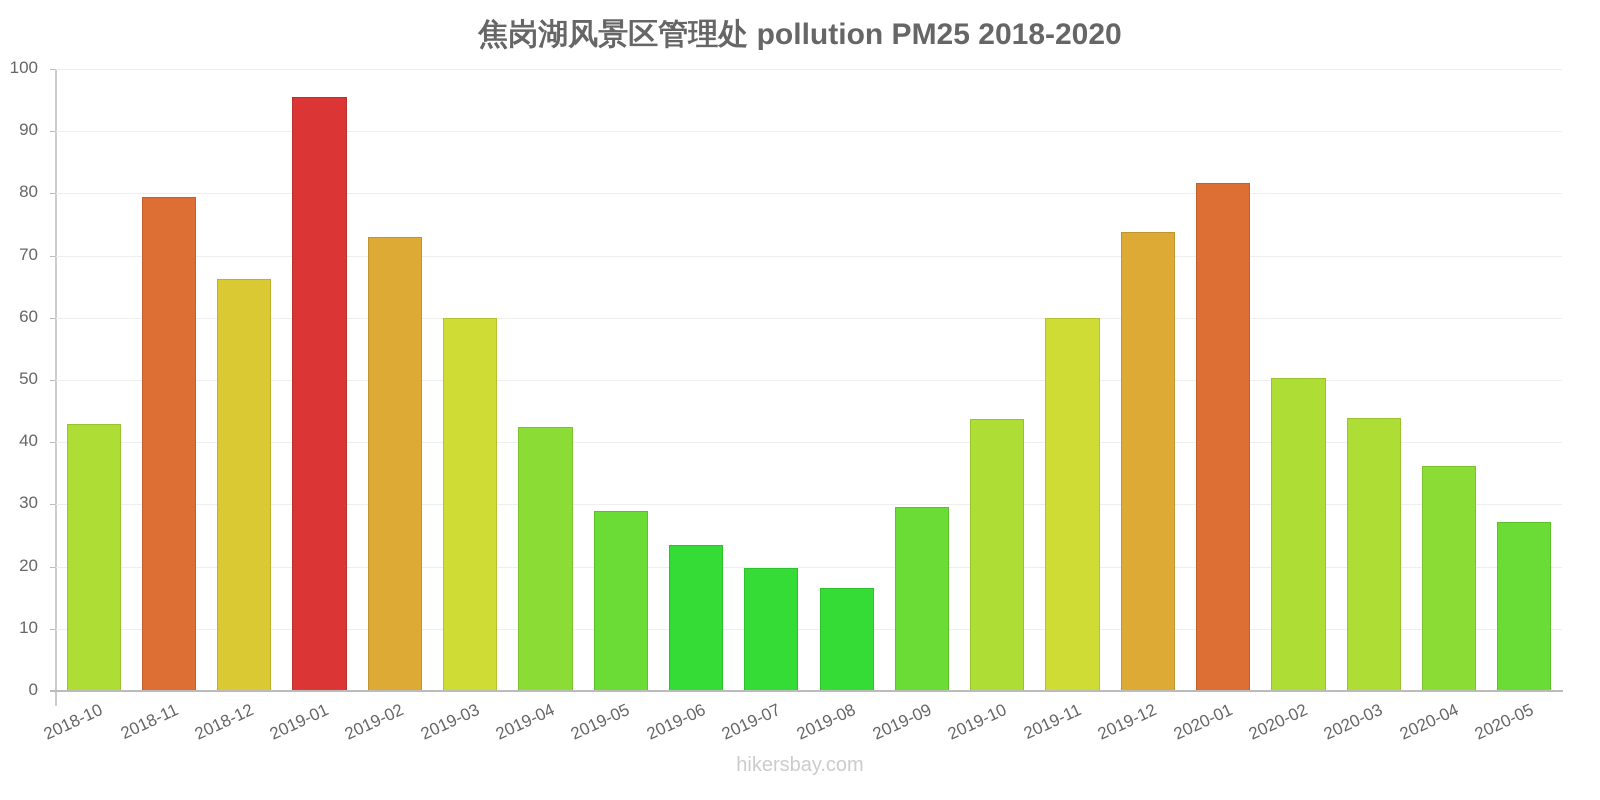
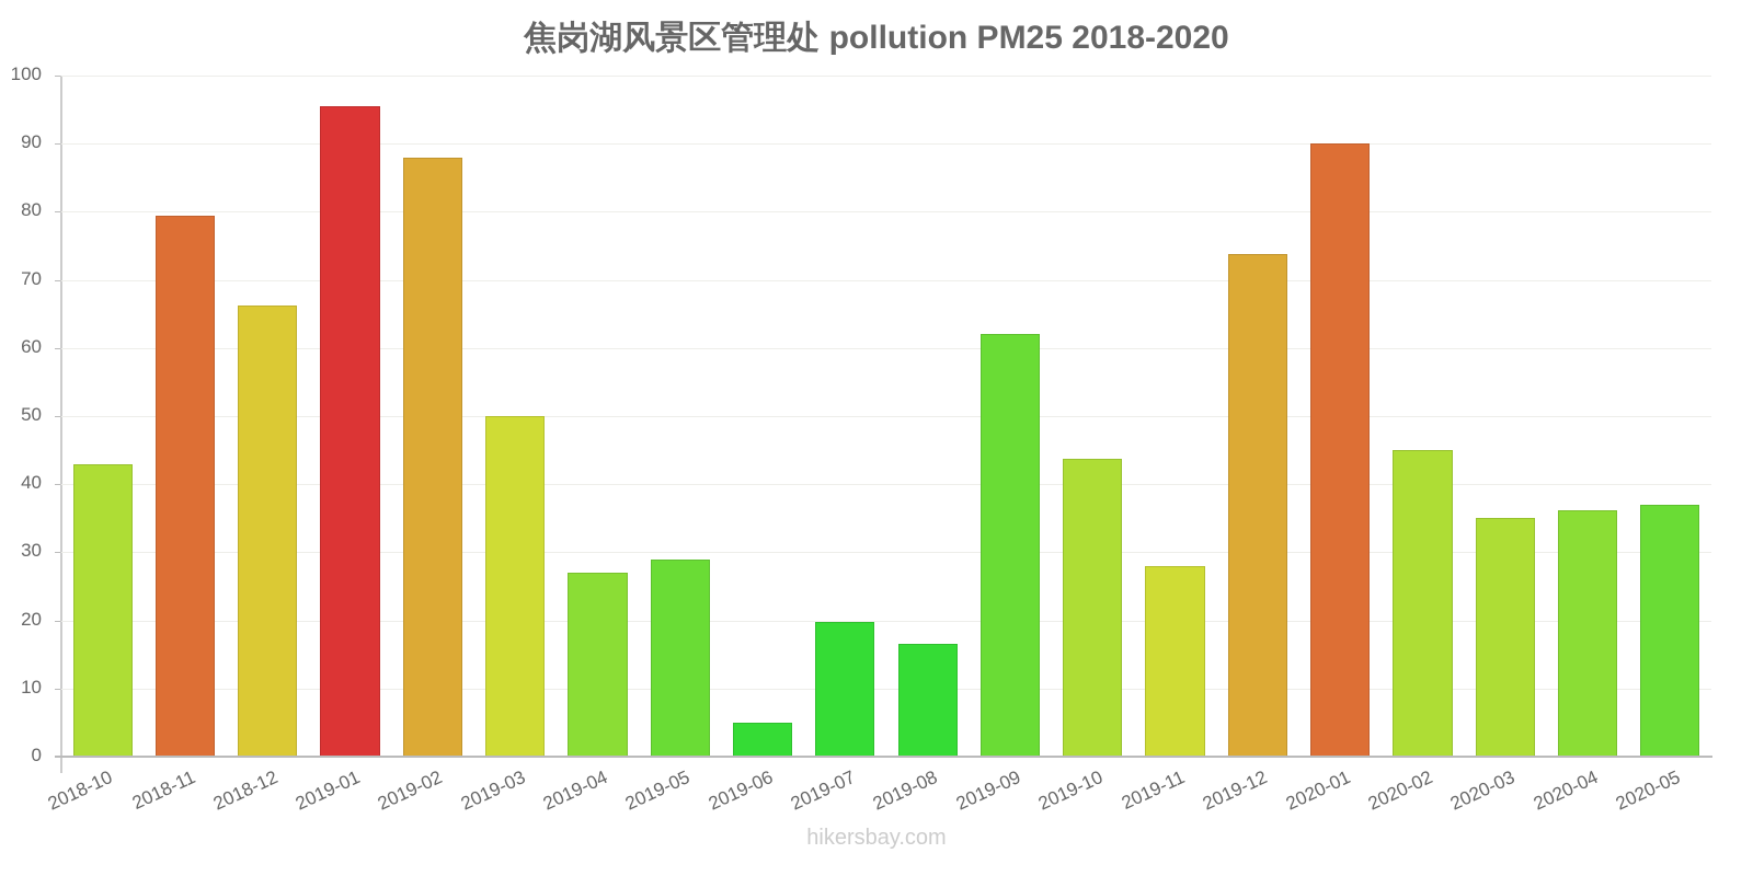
2019-02: 73 -> 88
2019-03: 60 -> 50
2019-04: 42 -> 27
2019-06: 23 -> 5
2019-09: 30 -> 62
2019-11: 60 -> 28
2020-01: 82 -> 90
2020-02: 50 -> 45
2020-03: 44 -> 35
2020-05: 27 -> 37
